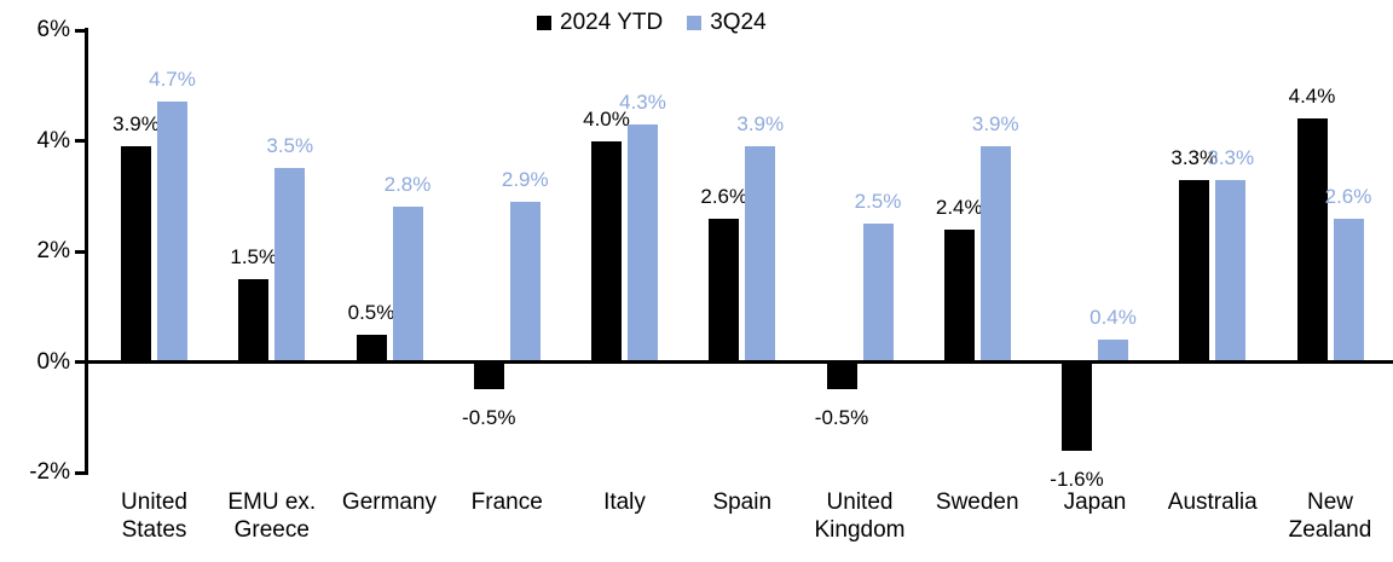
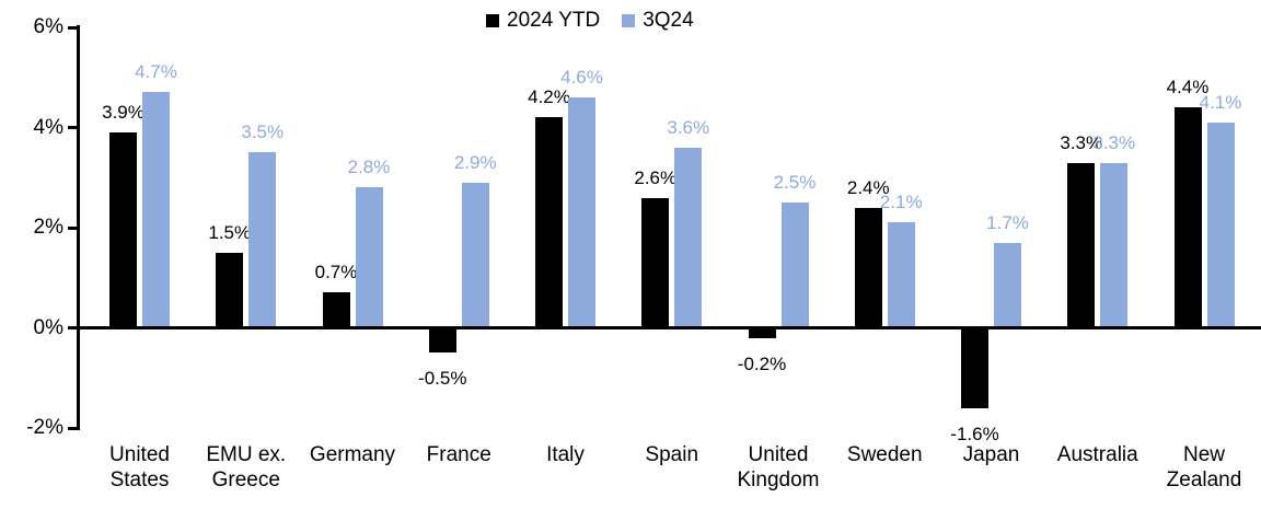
2024 YTD/Germany: 0.5% -> 0.7%
2024 YTD/Italy: 4.0% -> 4.2%
3Q24/Italy: 4.3% -> 4.6%
3Q24/Spain: 3.9% -> 3.6%
2024 YTD/United Kingdom: -0.5% -> -0.2%
3Q24/Sweden: 3.9% -> 2.1%
3Q24/Japan: 0.4% -> 1.7%
3Q24/New Zealand: 2.6% -> 4.1%
